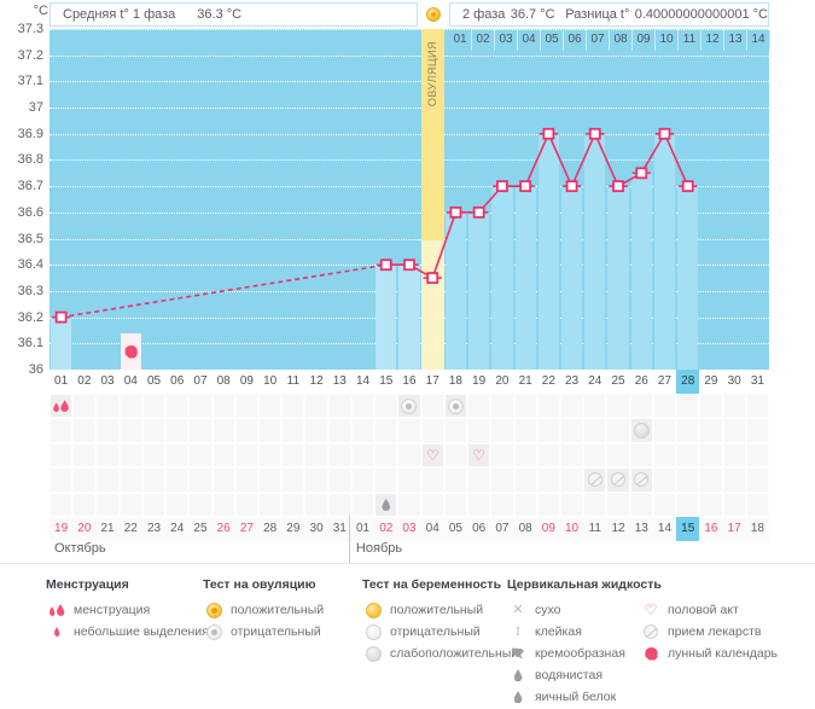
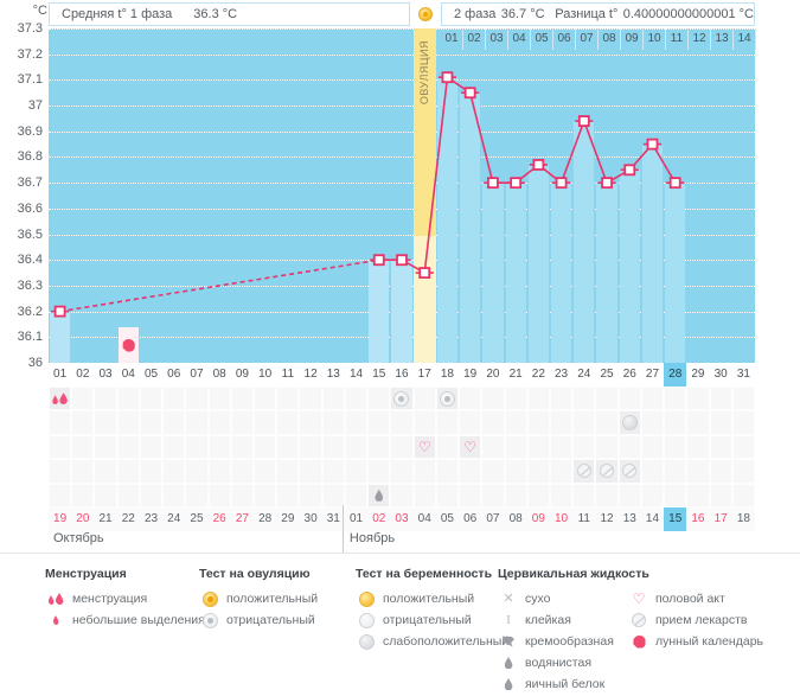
18: 36.60 -> 37.11
19: 36.60 -> 37.05
22: 36.90 -> 36.77
24: 36.90 -> 36.94
27: 36.90 -> 36.85
